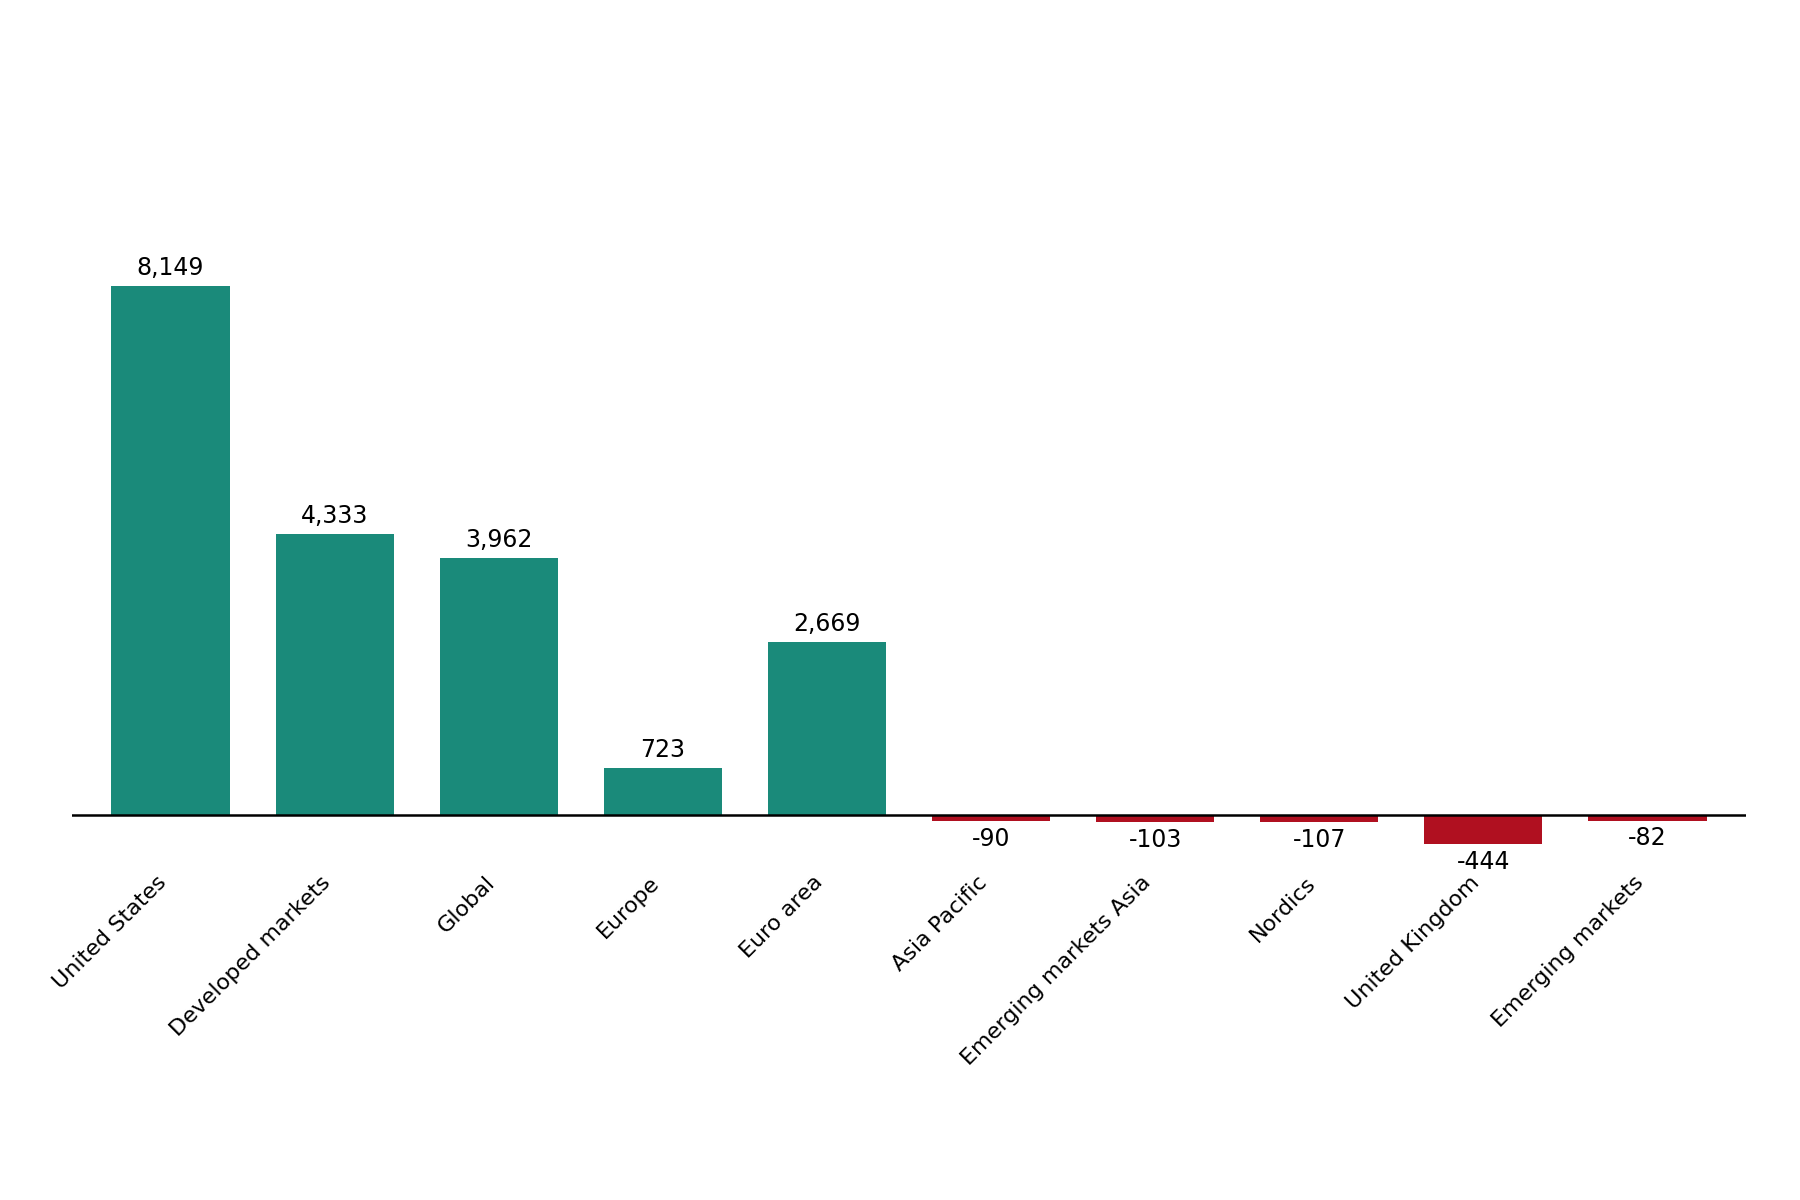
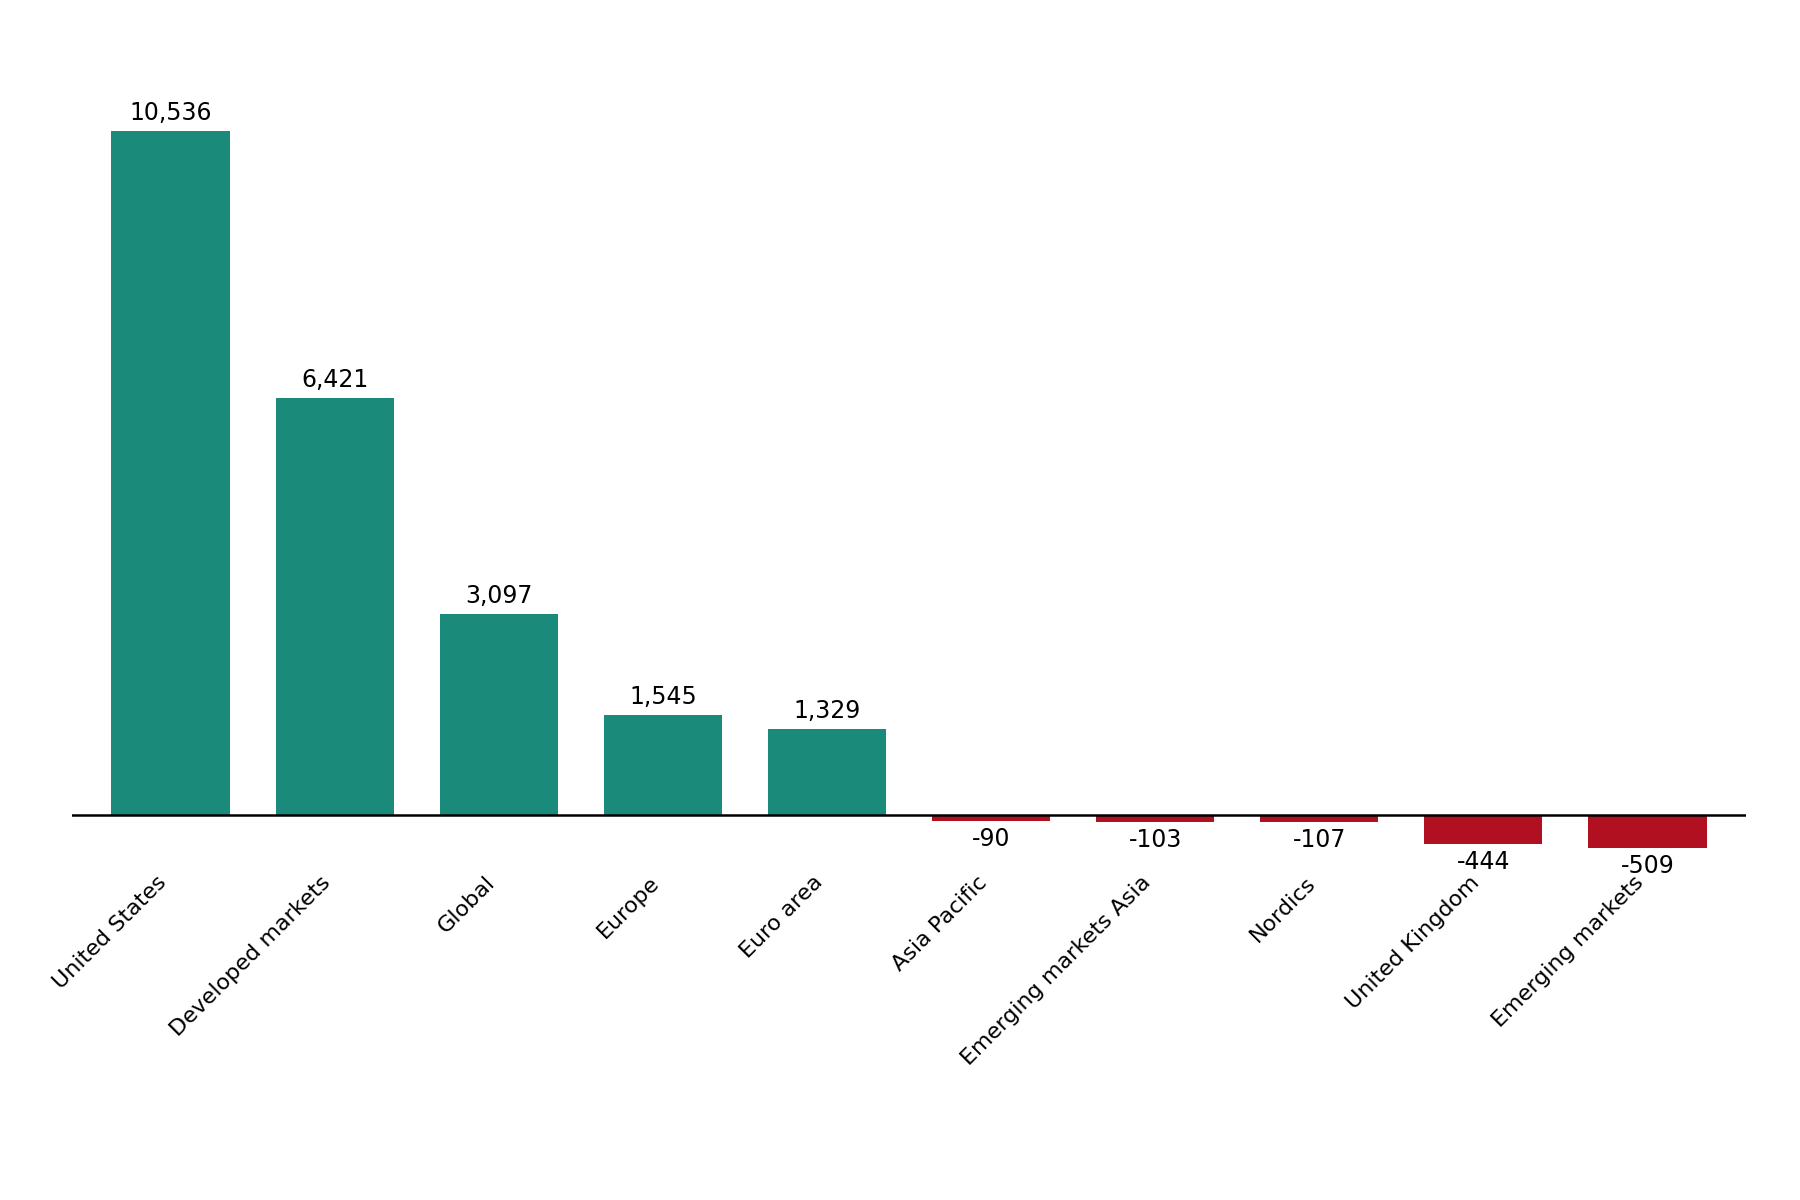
United States: 8,149 -> 10,536
Developed markets: 4,333 -> 6,421
Global: 3,962 -> 3,097
Europe: 723 -> 1,545
Euro area: 2,669 -> 1,329
Emerging markets: -82 -> -509
